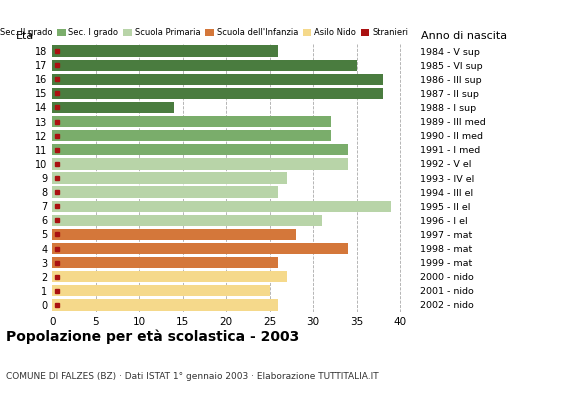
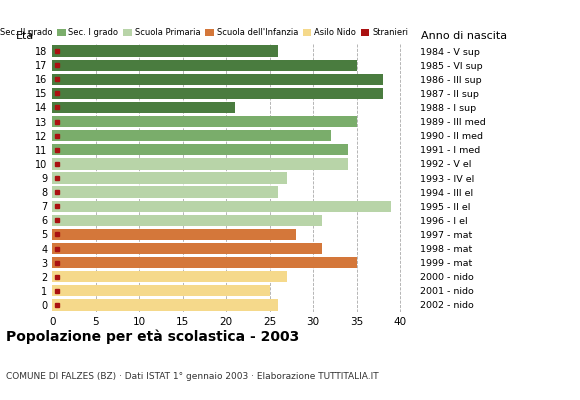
14: 14 -> 21
13: 32 -> 35
4: 34 -> 31
3: 26 -> 35
